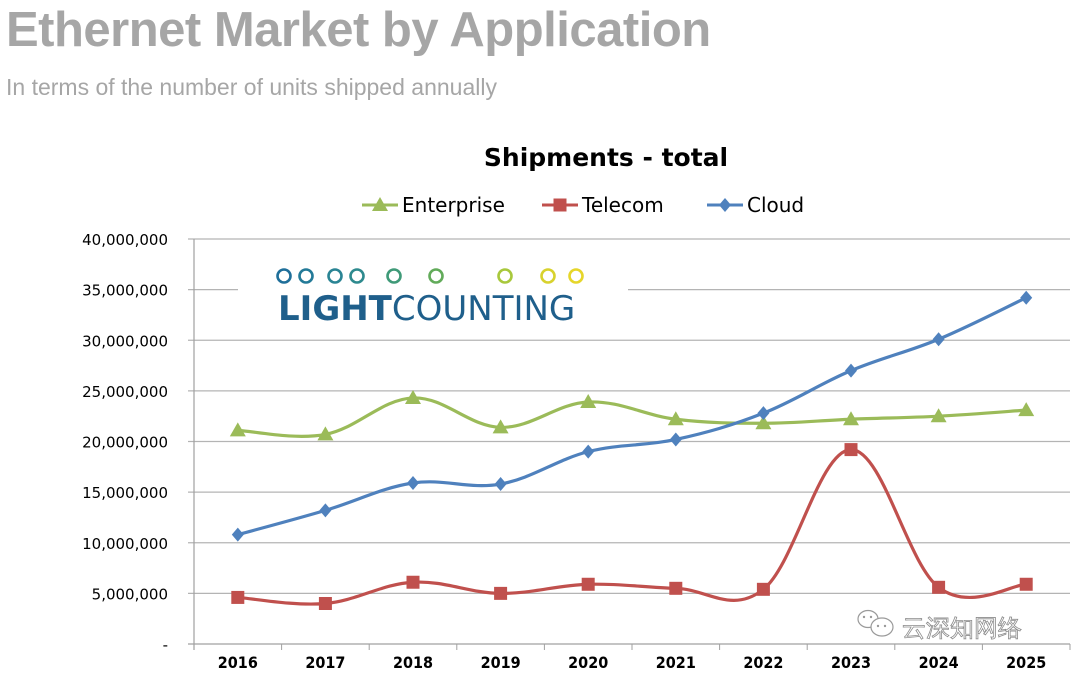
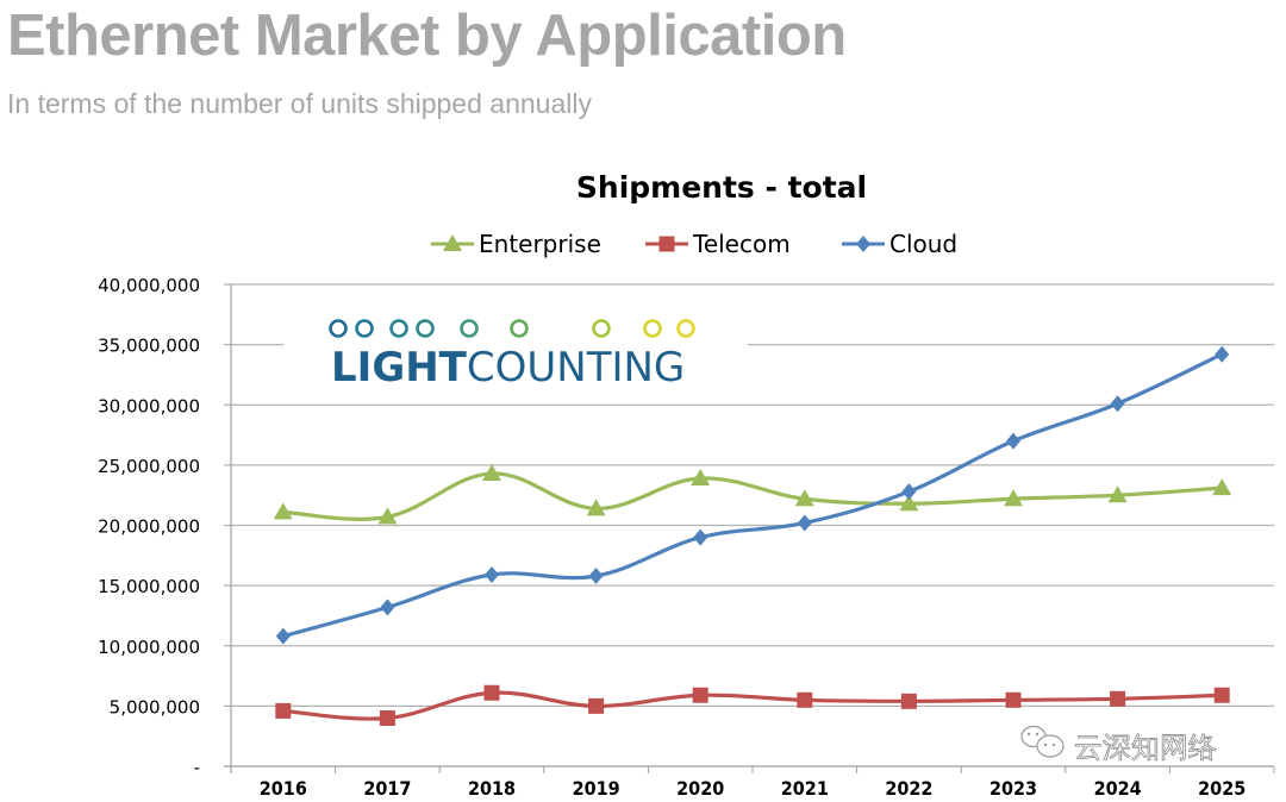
Telecom/2023: 19200000 -> 5500000
